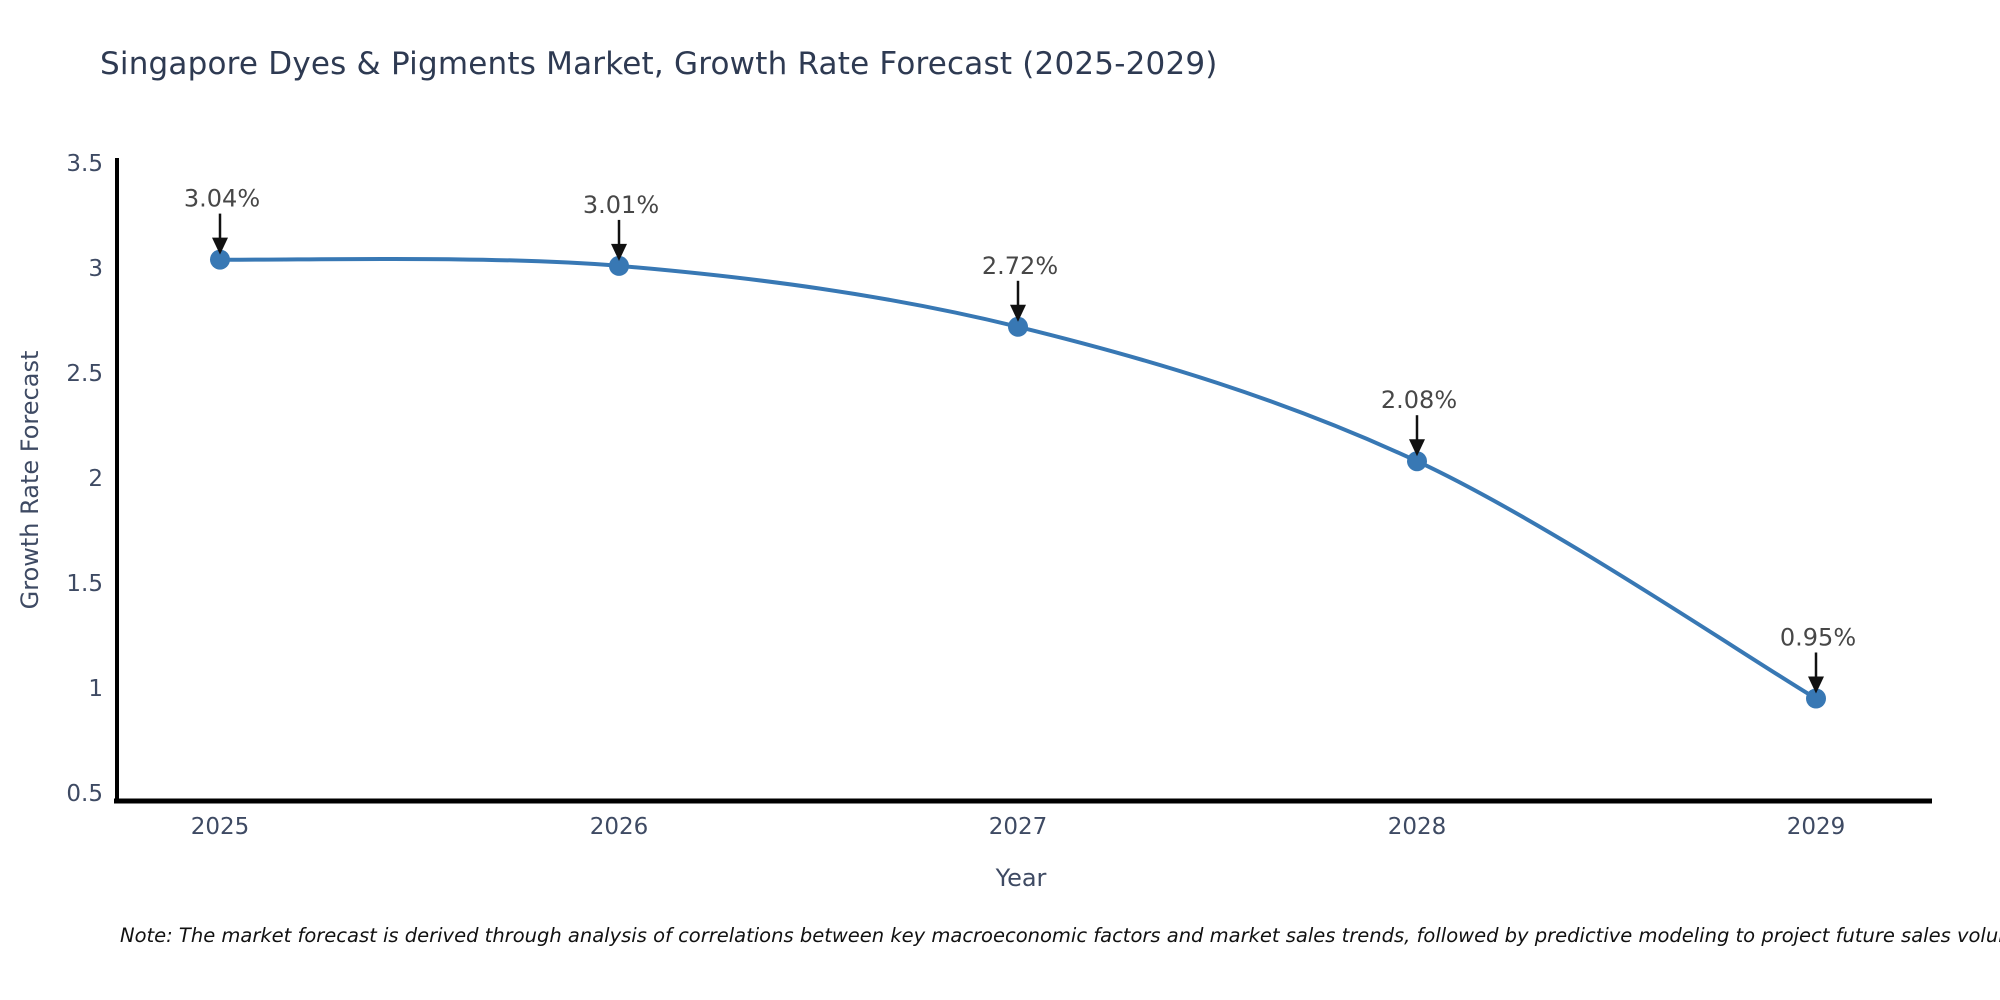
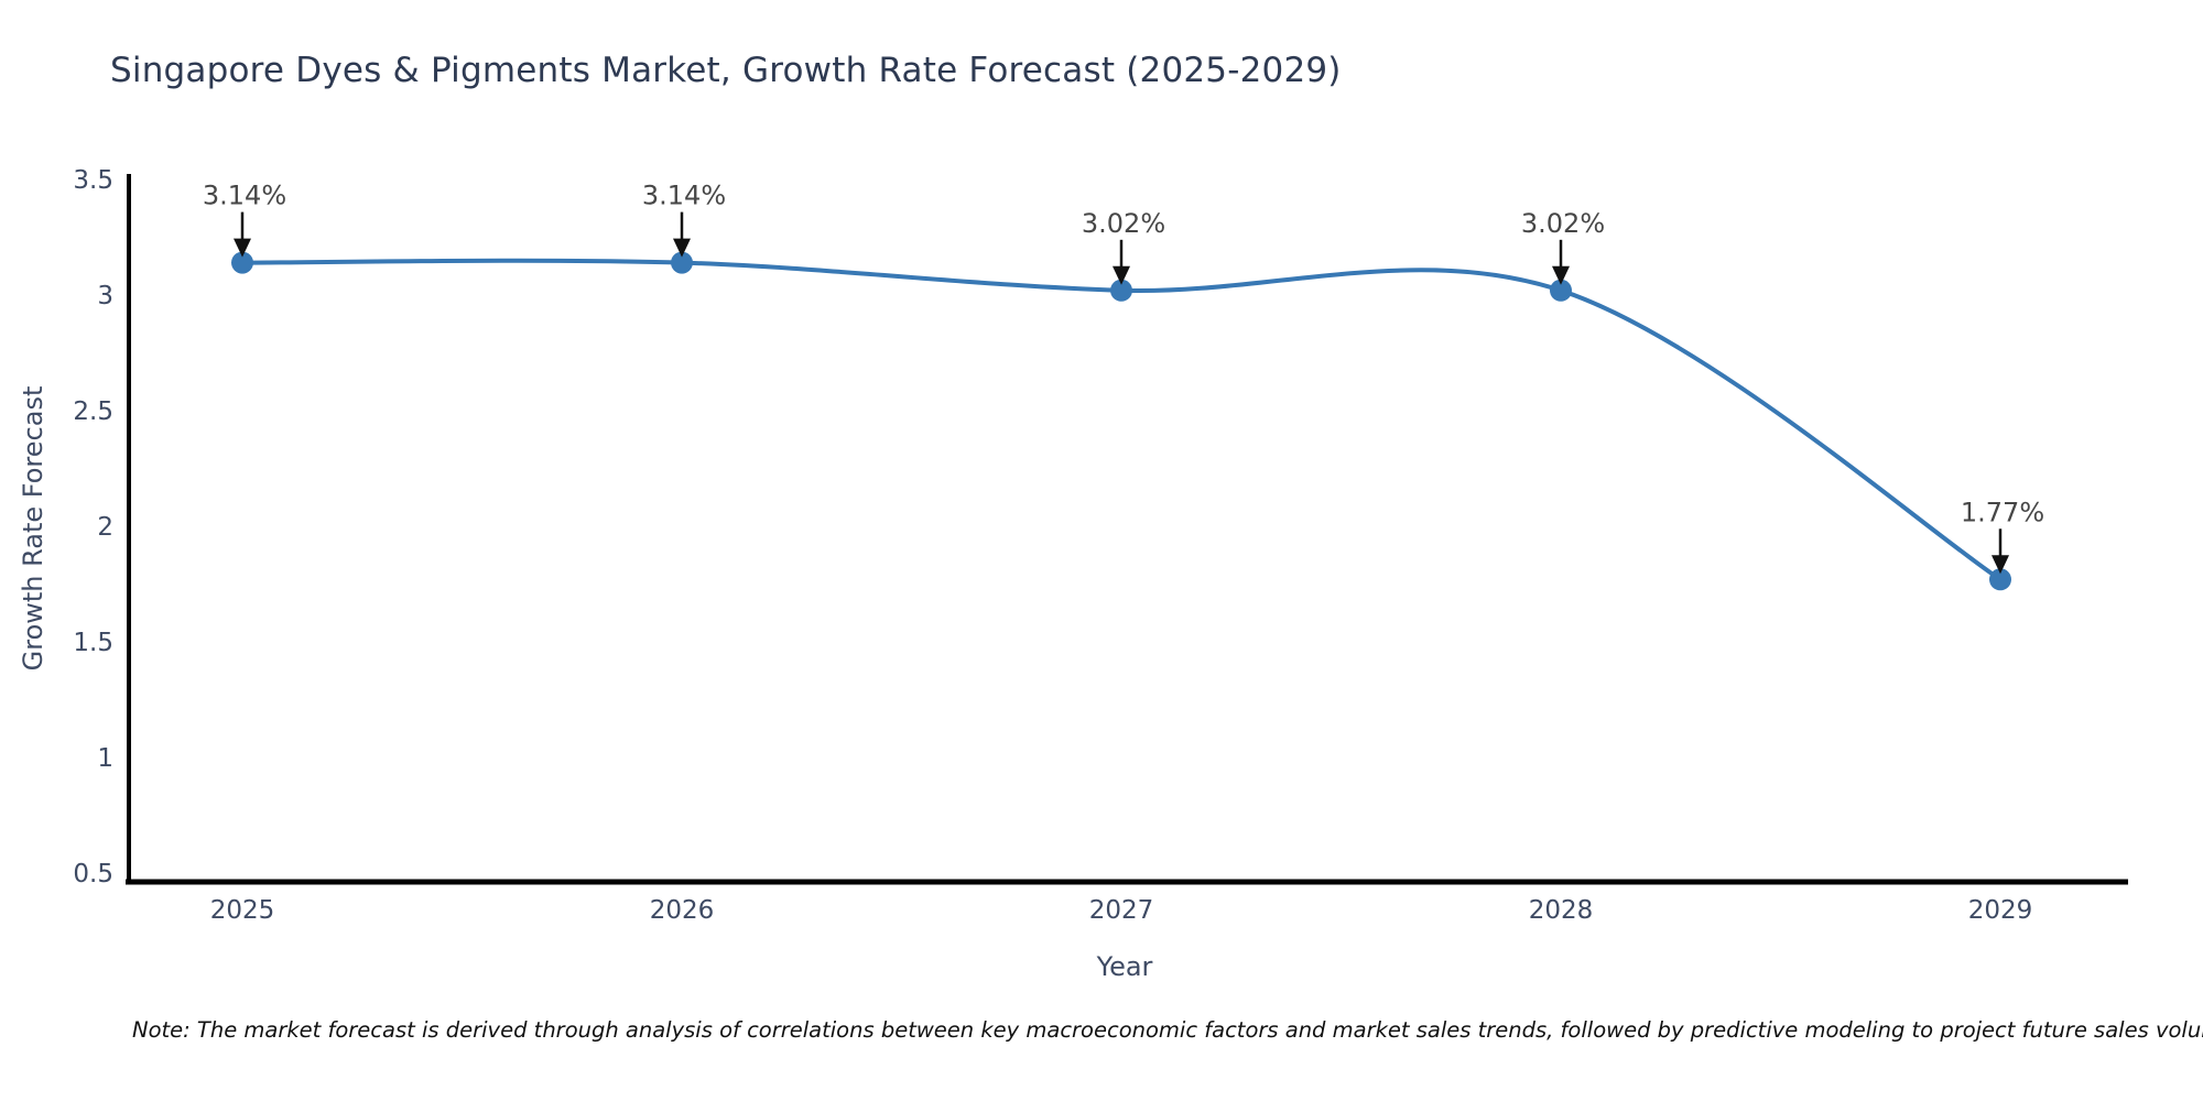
2025: 3.04% -> 3.14%
2026: 3.01% -> 3.14%
2027: 2.72% -> 3.02%
2028: 2.08% -> 3.02%
2029: 0.95% -> 1.77%
